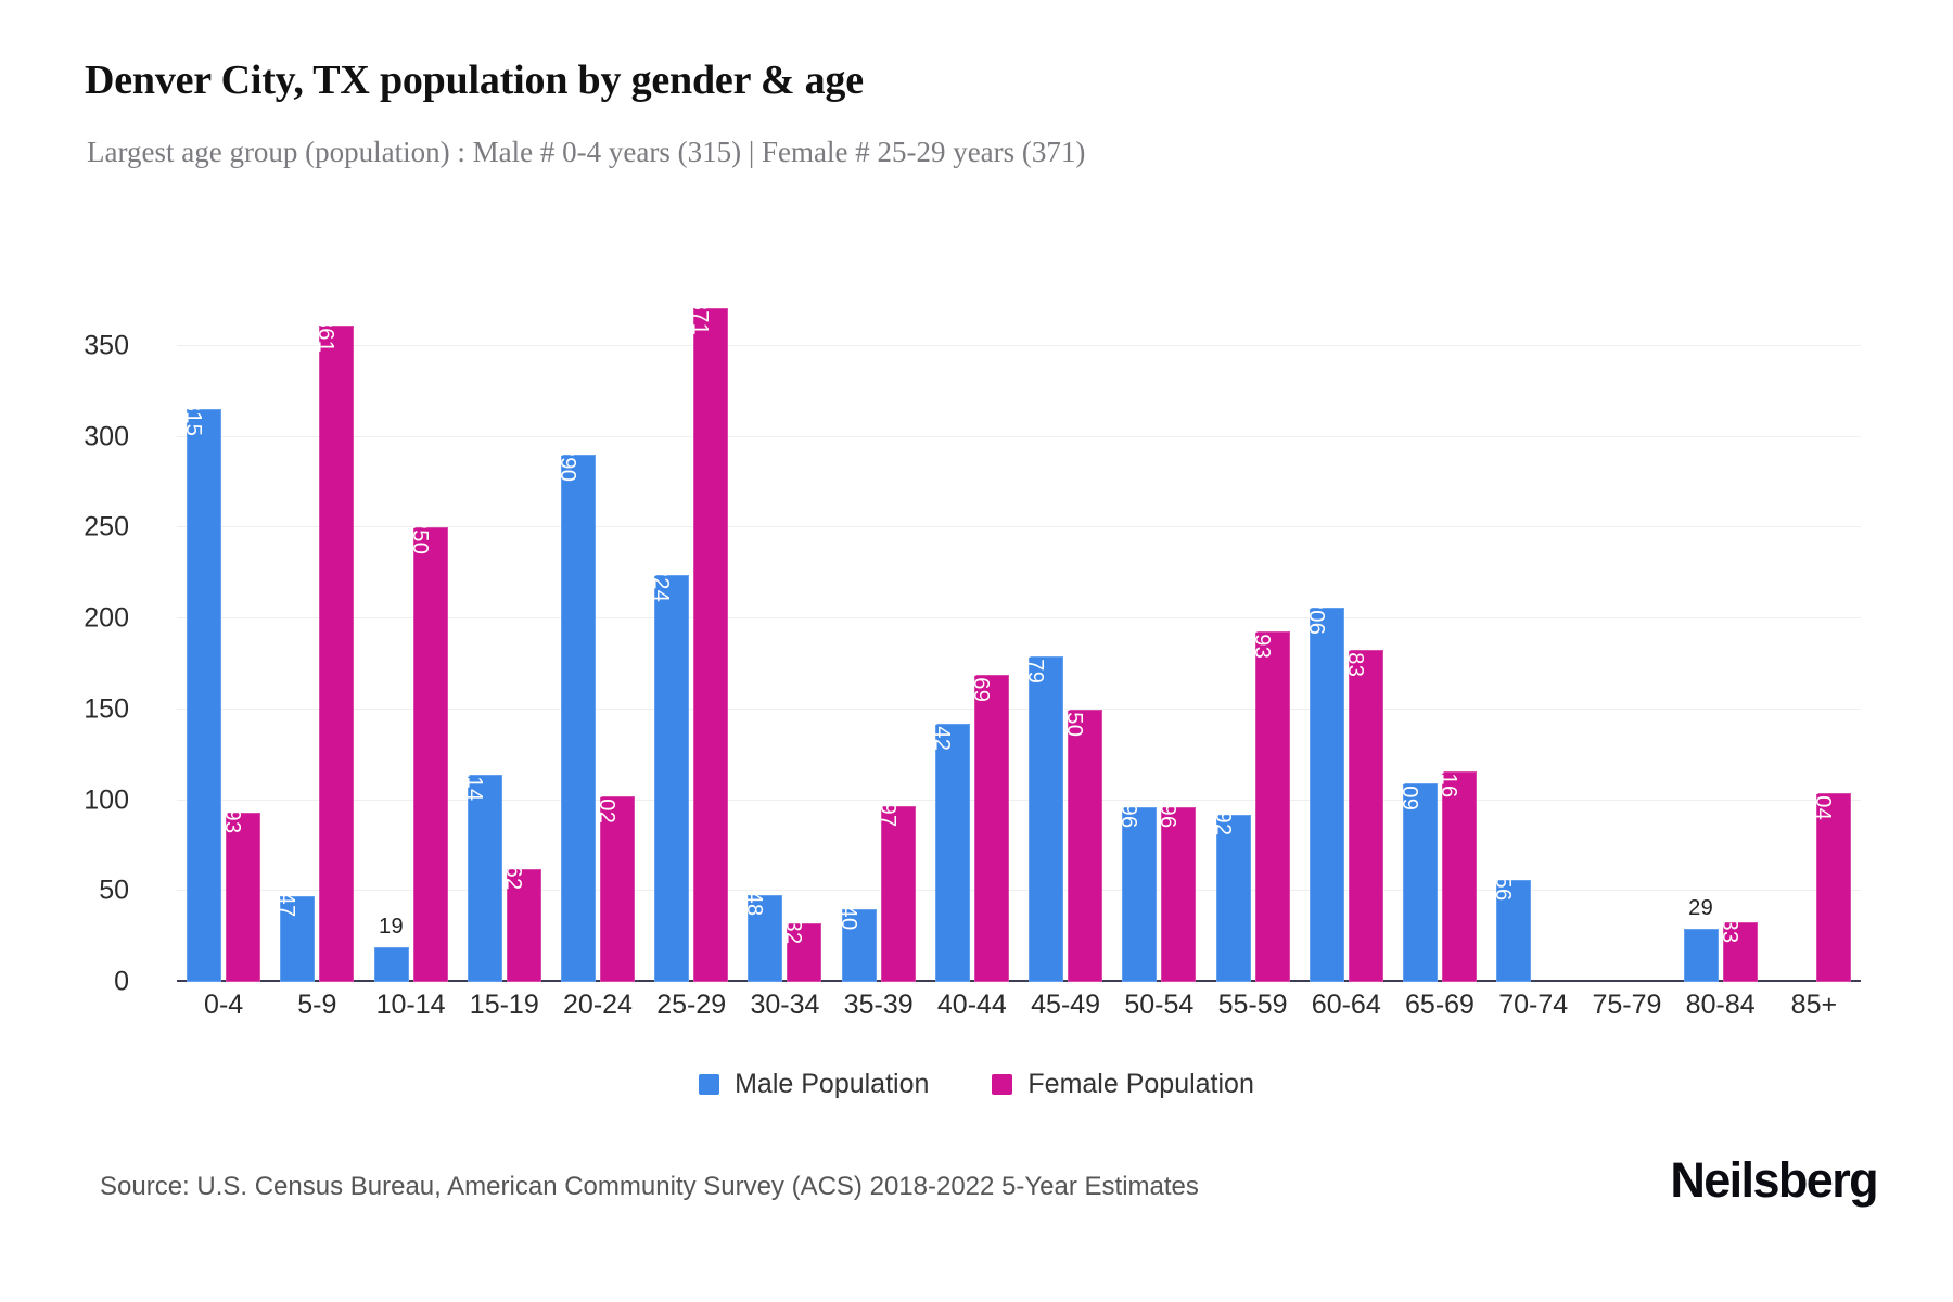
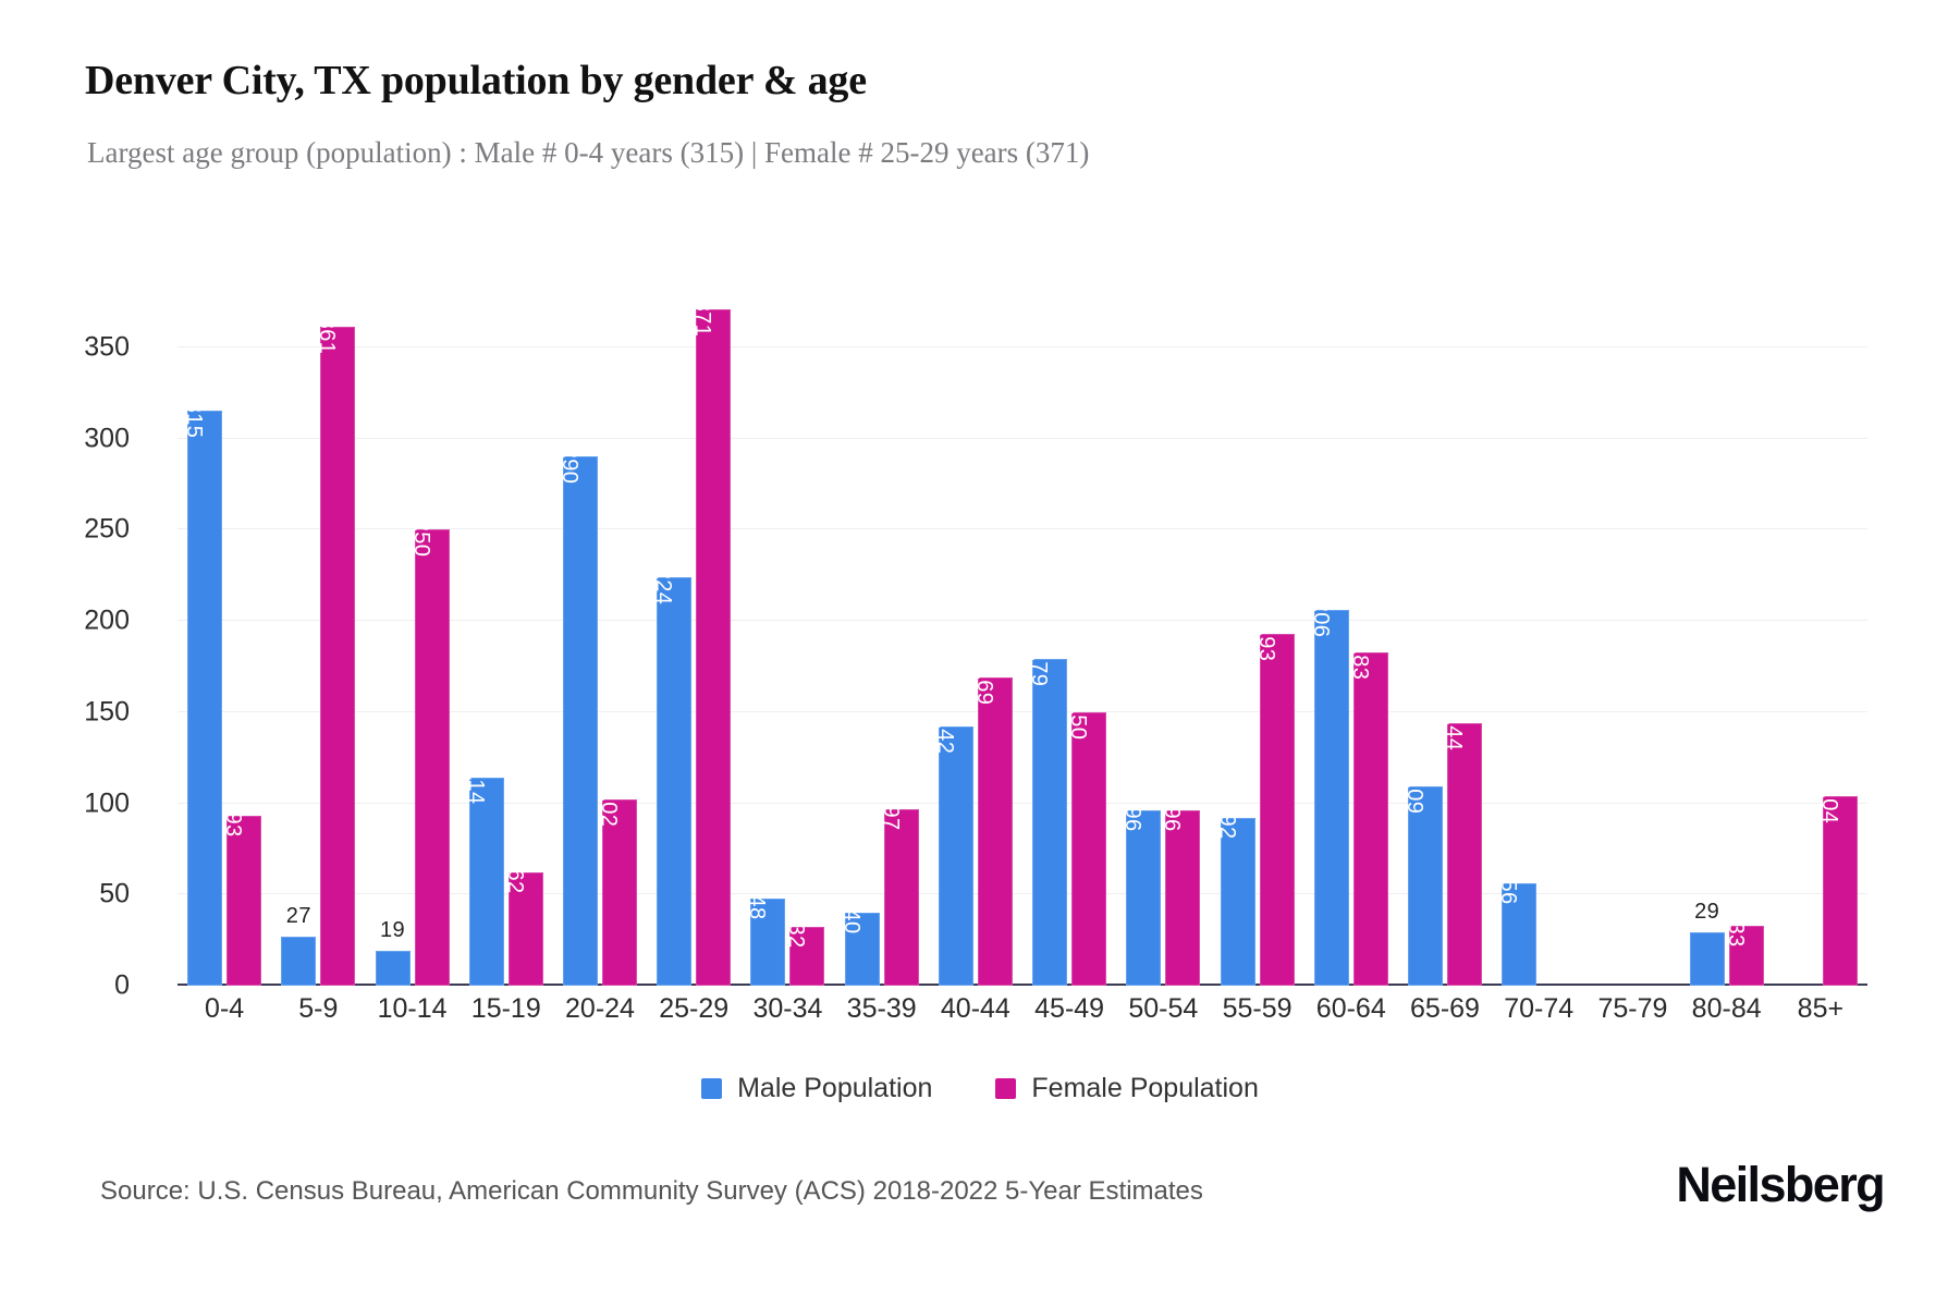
Male Population/5-9: 47 -> 27
Female Population/65-69: 116 -> 144
